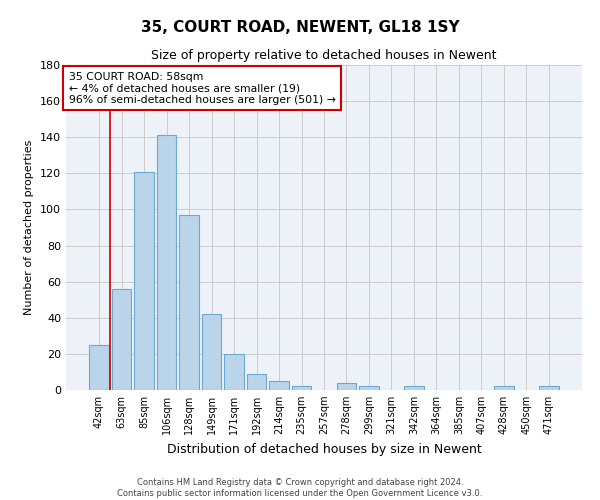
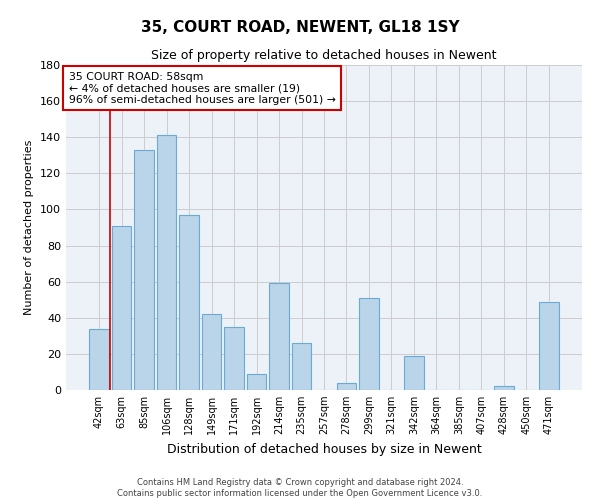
42sqm: 25 -> 34
63sqm: 56 -> 91
85sqm: 121 -> 133
171sqm: 20 -> 35
214sqm: 5 -> 59
235sqm: 2 -> 26
299sqm: 2 -> 51
342sqm: 2 -> 19
471sqm: 2 -> 49
